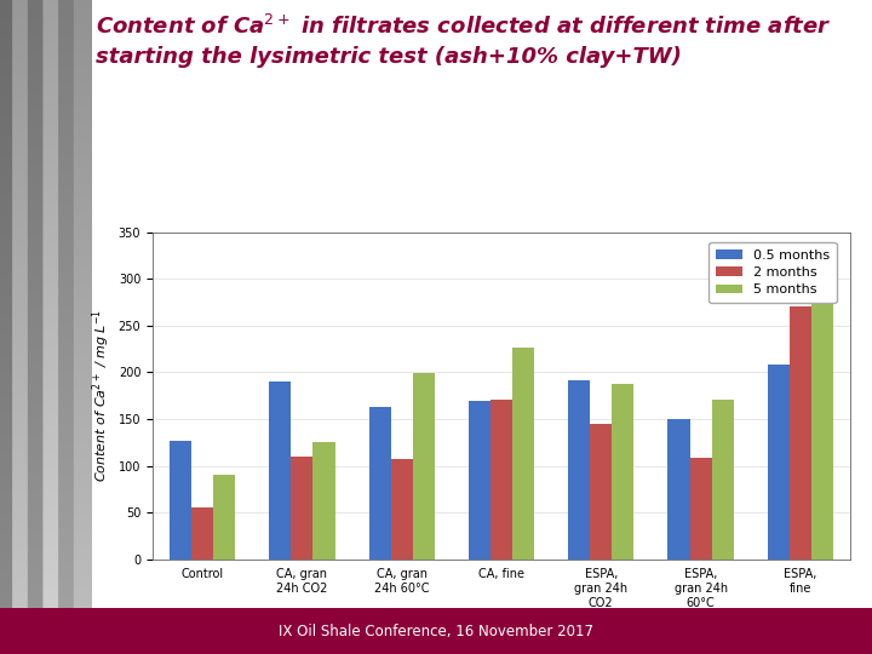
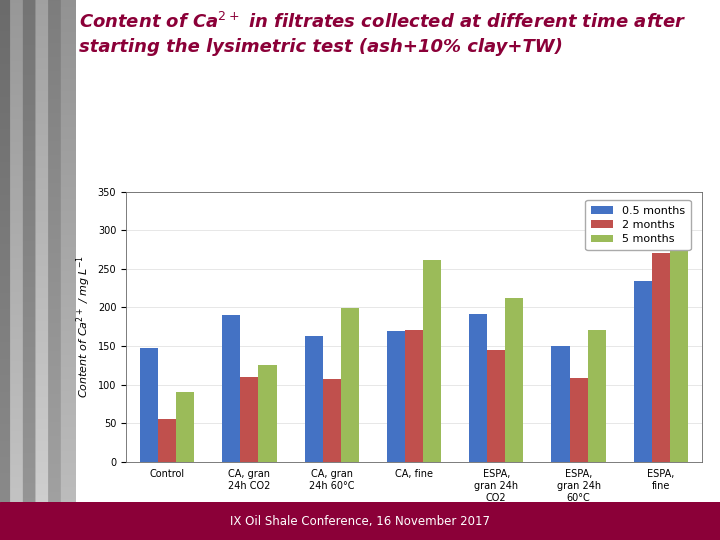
0.5 months/Control: 127 -> 148
5 months/CA, fine: 227 -> 262
5 months/ESPA, gran 24h CO2: 188 -> 212
0.5 months/ESPA, fine: 208 -> 234
